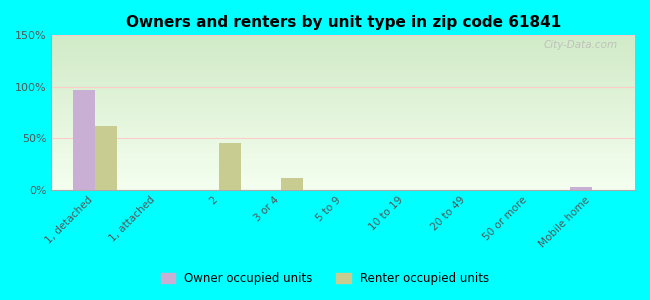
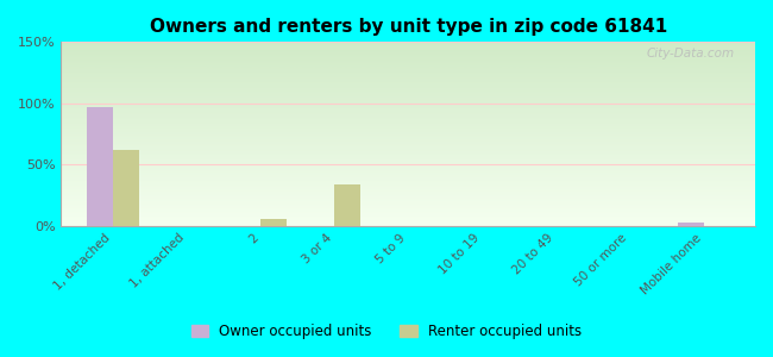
Renter occupied units/2: 45% -> 6%
Renter occupied units/3 or 4: 11% -> 34%
